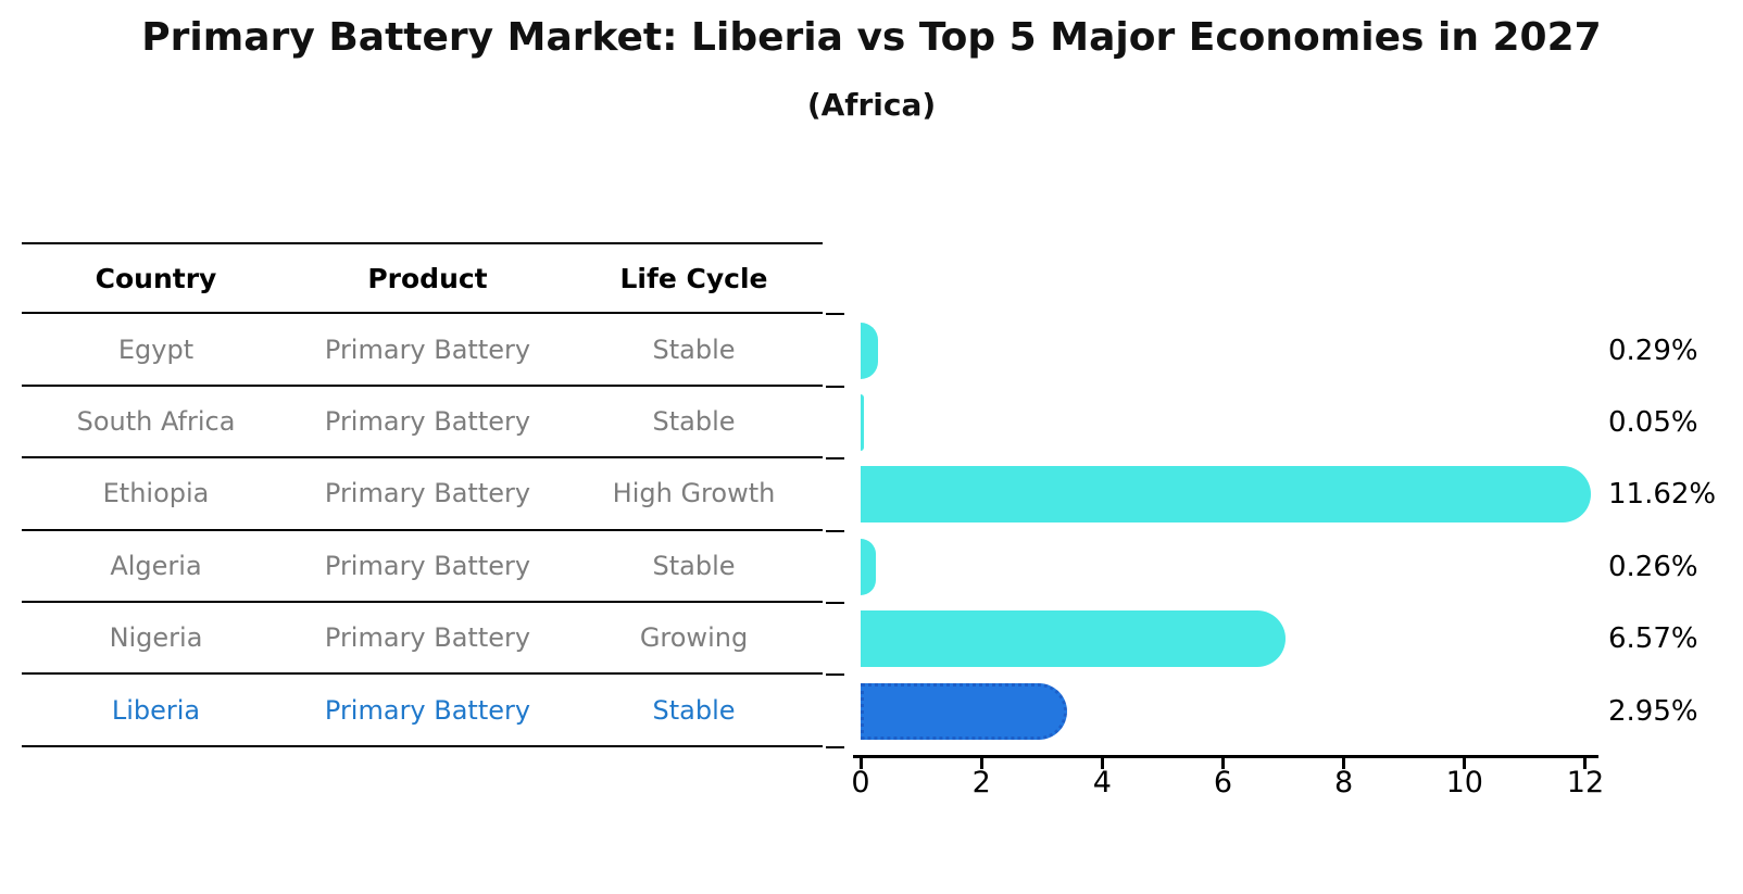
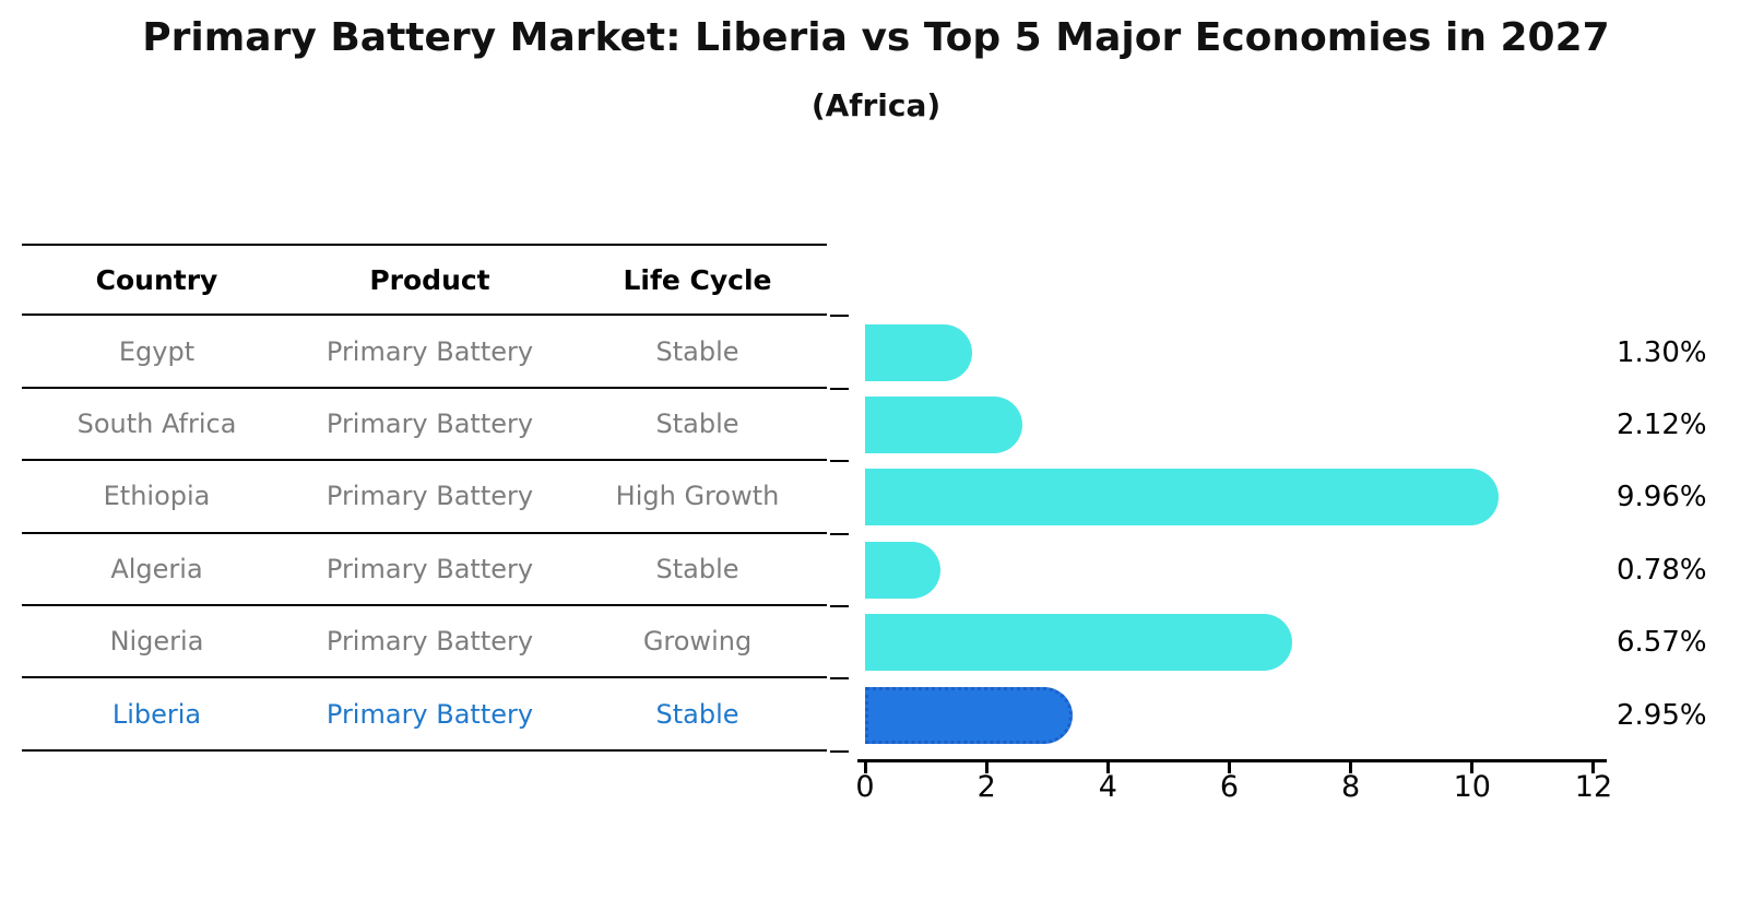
Egypt: 0.29% -> 1.30%
South Africa: 0.05% -> 2.12%
Ethiopia: 11.62% -> 9.96%
Algeria: 0.26% -> 0.78%
